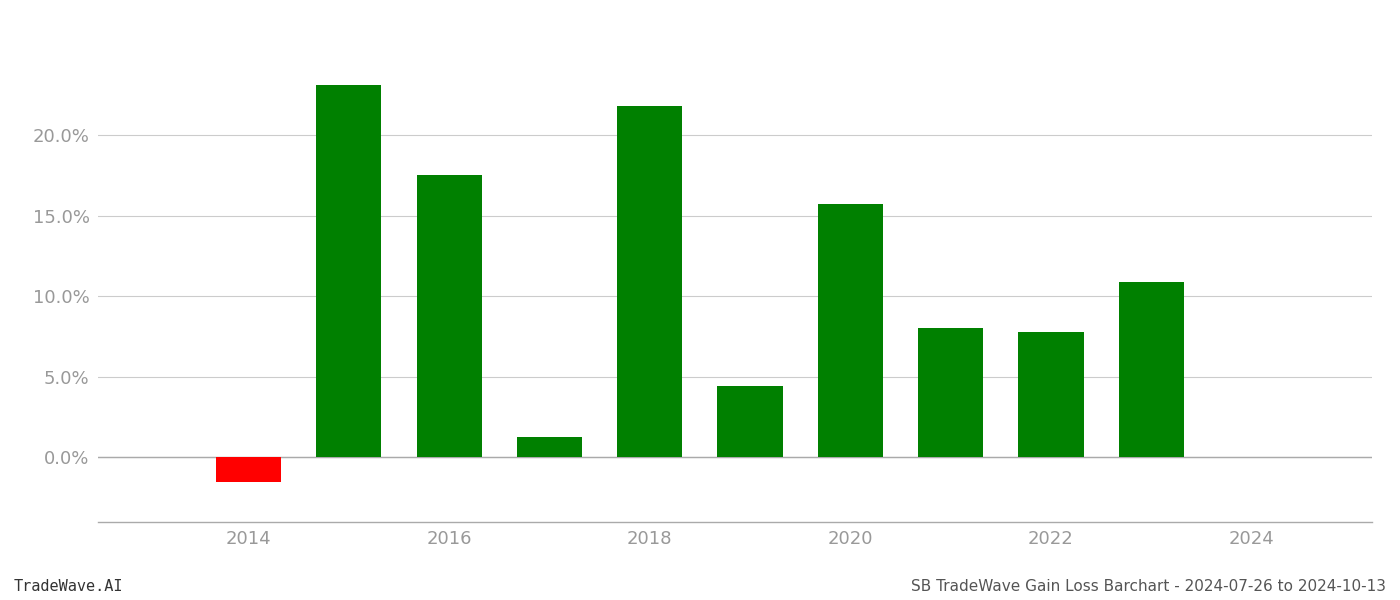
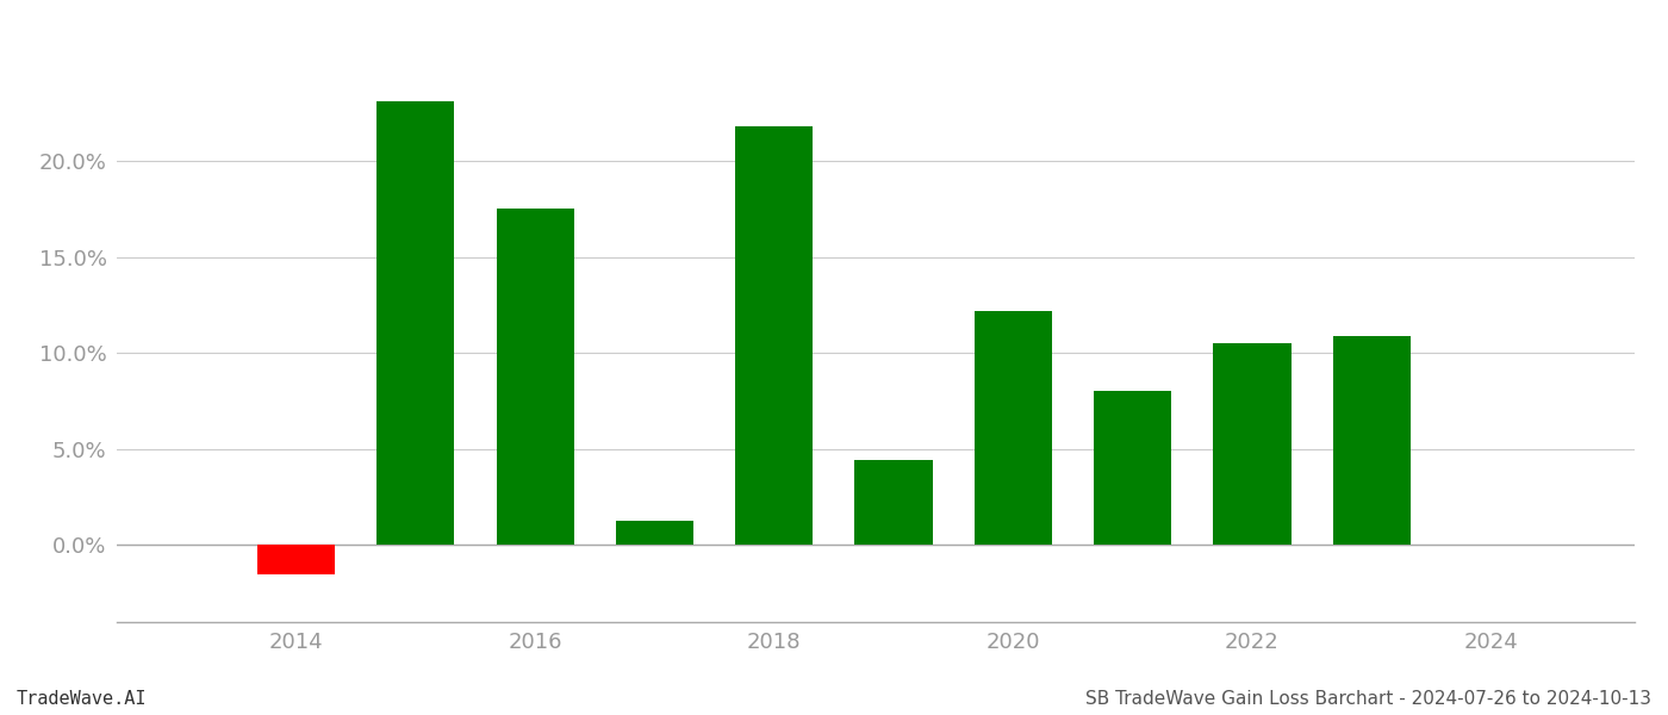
2020: 15.7% -> 12.2%
2022: 7.8% -> 10.5%
